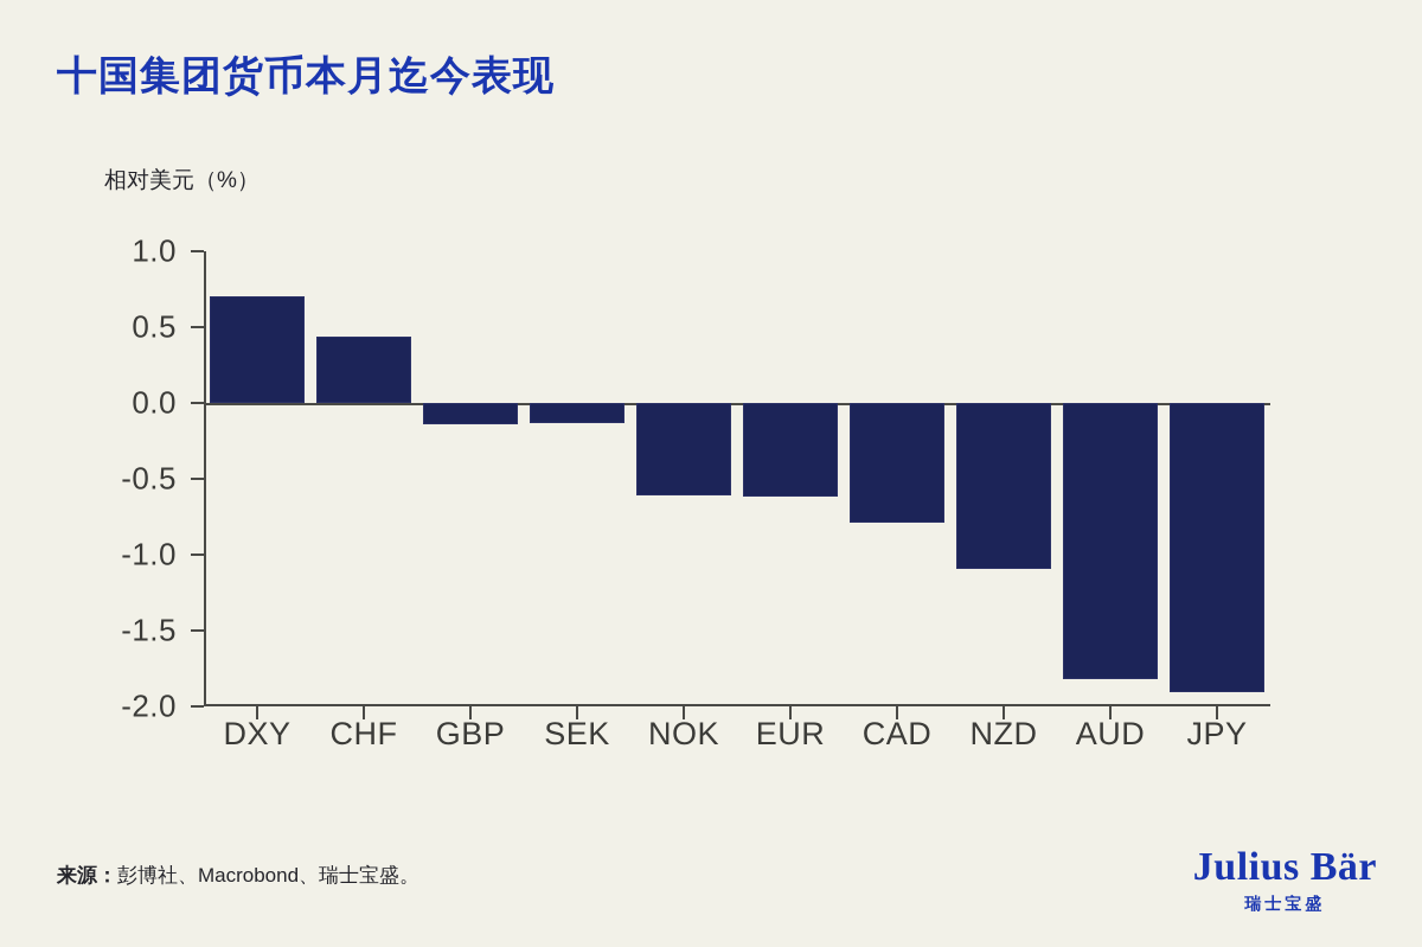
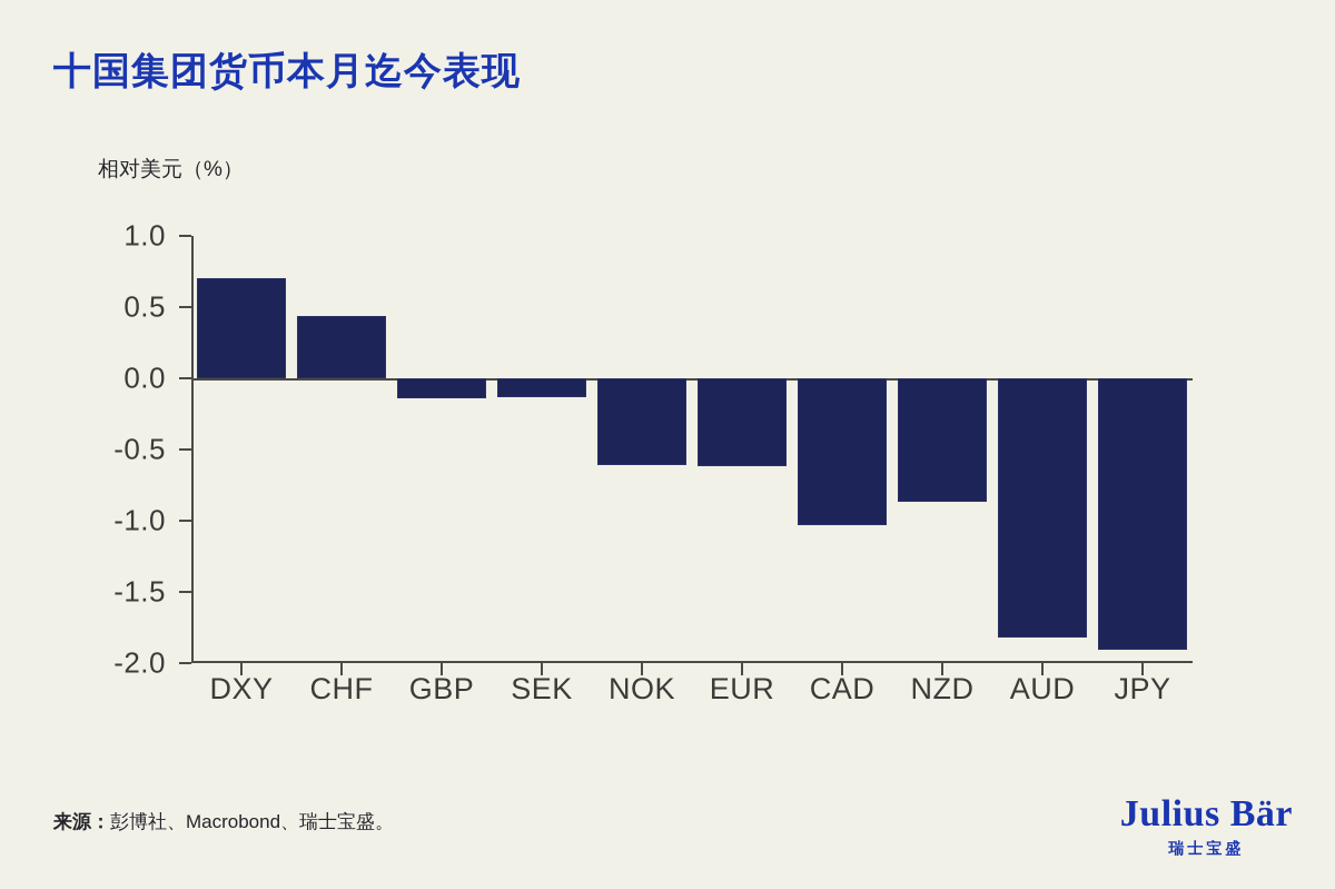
CAD: -0.79 -> -1.03
NZD: -1.09 -> -0.87
